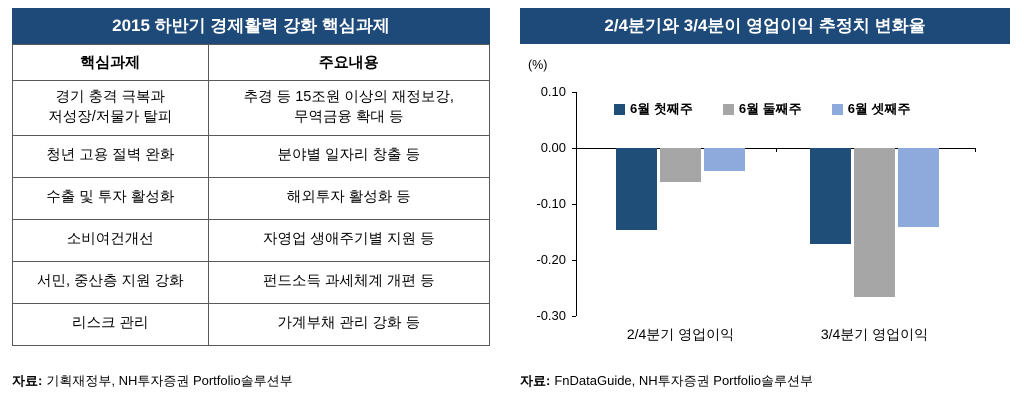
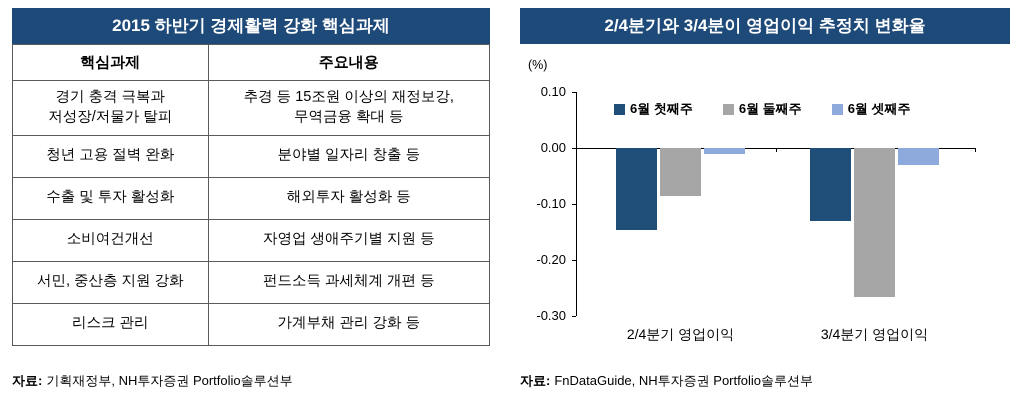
6월 둘째주/2/4분기 영업이익: -0.06 -> -0.09
6월 셋째주/2/4분기 영업이익: -0.04 -> -0.01
6월 첫째주/3/4분기 영업이익: -0.17 -> -0.13
6월 셋째주/3/4분기 영업이익: -0.14 -> -0.03
